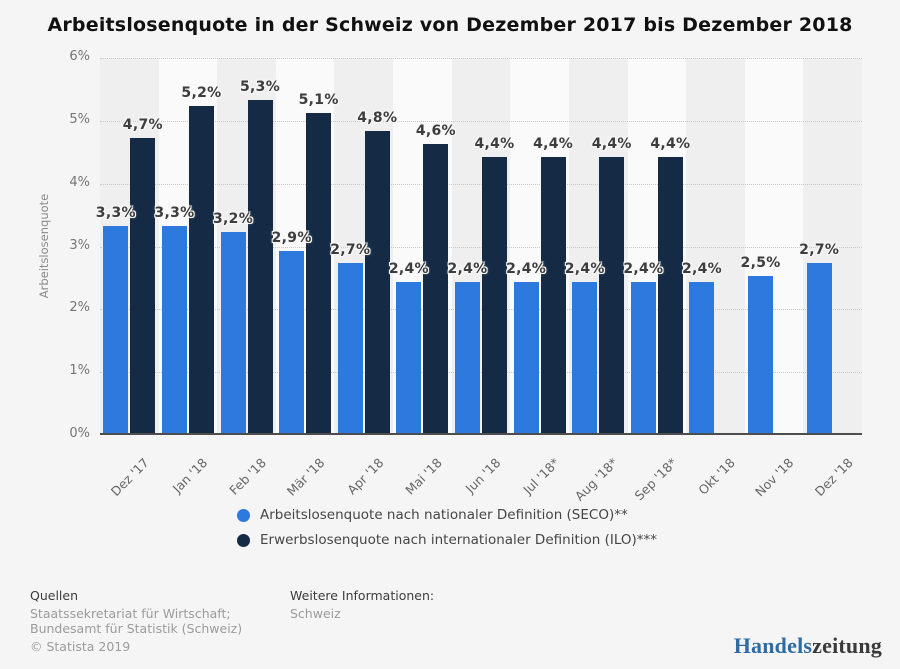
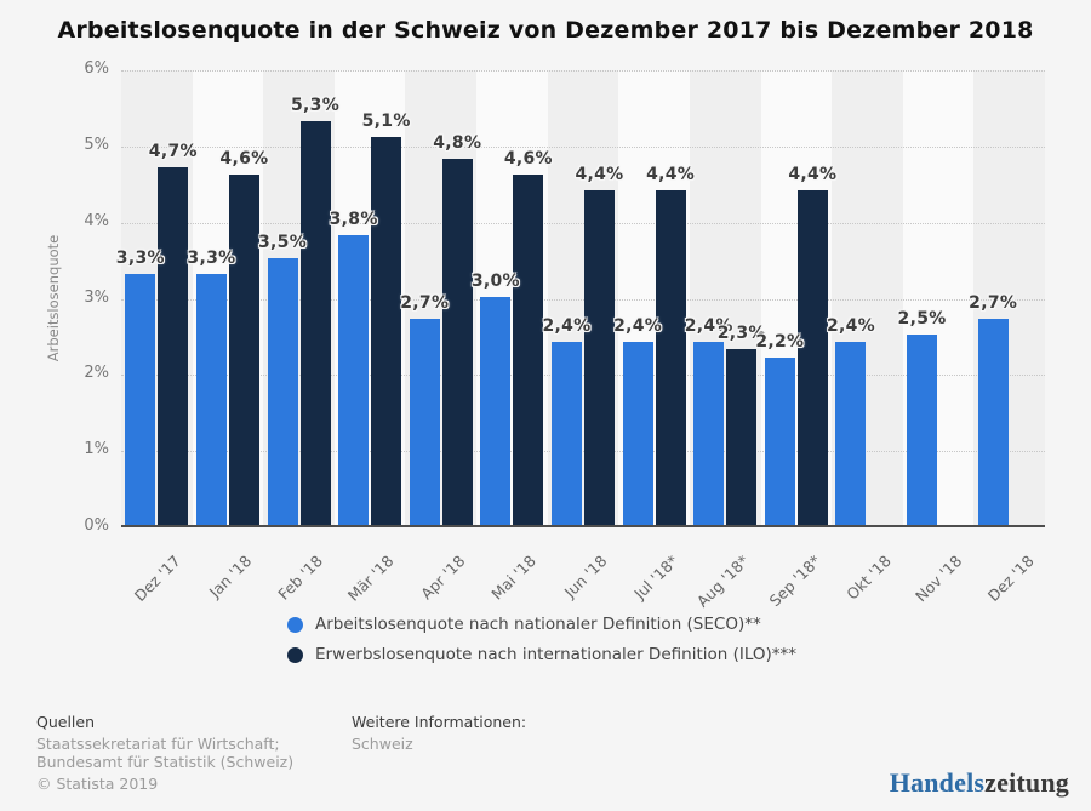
Erwerbslosenquote nach internationaler Definition (ILO)***/Jan '18: 5,2% -> 4,6%
Arbeitslosenquote nach nationaler Definition (SECO)**/Feb '18: 3,2% -> 3,5%
Arbeitslosenquote nach nationaler Definition (SECO)**/Mär '18: 2,9% -> 3,8%
Arbeitslosenquote nach nationaler Definition (SECO)**/Mai '18: 2,4% -> 3,0%
Erwerbslosenquote nach internationaler Definition (ILO)***/Aug '18*: 4,4% -> 2,3%
Arbeitslosenquote nach nationaler Definition (SECO)**/Sep '18*: 2,4% -> 2,2%
